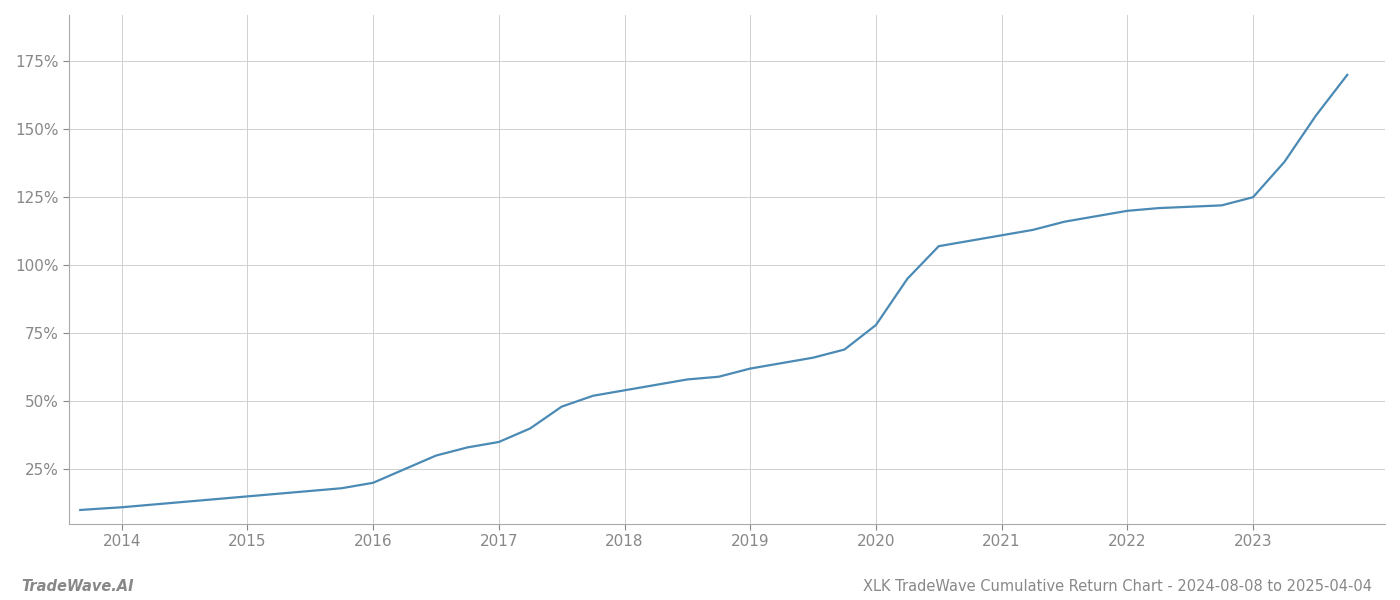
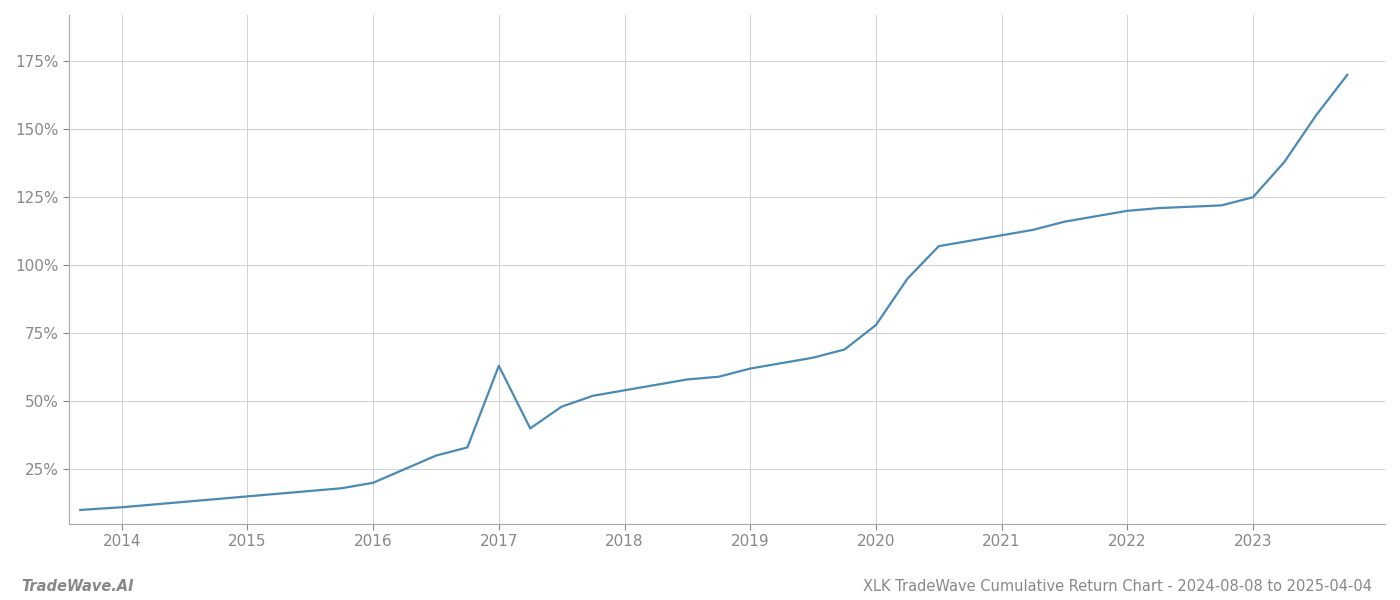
2017: 35.0% -> 63.0%
